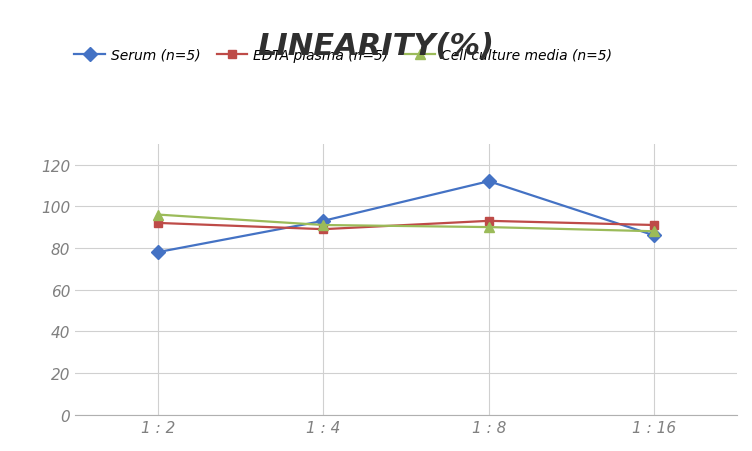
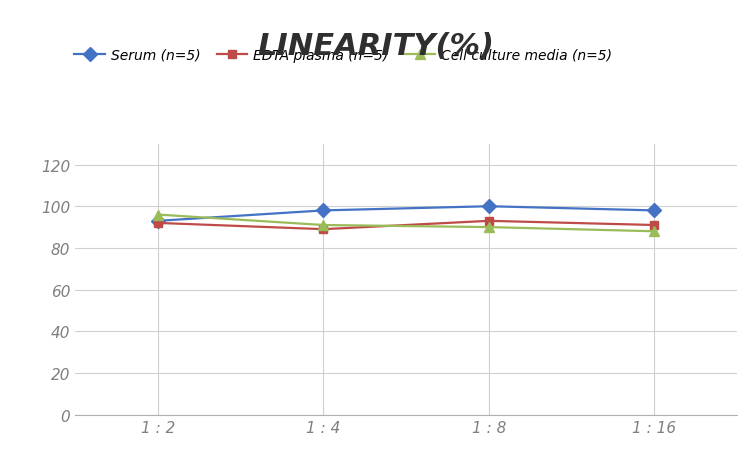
Serum (n=5)/1 : 2: 78 -> 93
Serum (n=5)/1 : 4: 93 -> 98
Serum (n=5)/1 : 8: 112 -> 100
Serum (n=5)/1 : 16: 86 -> 98
